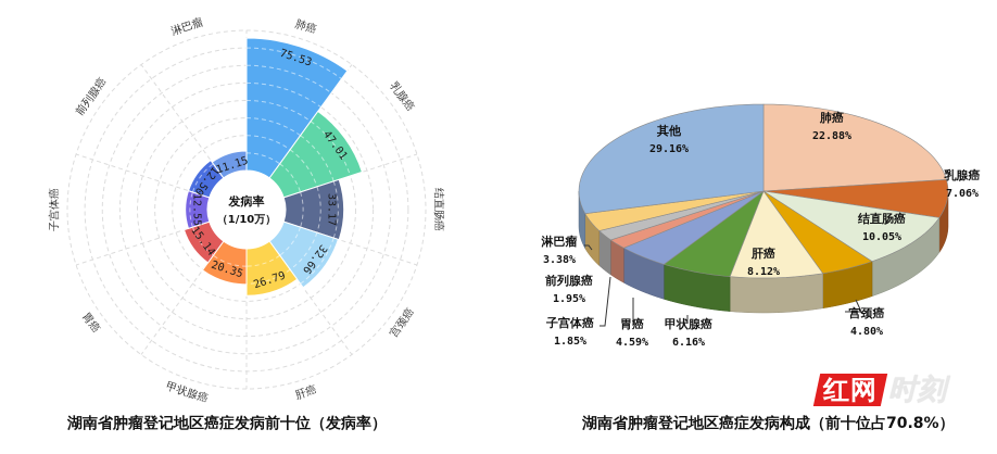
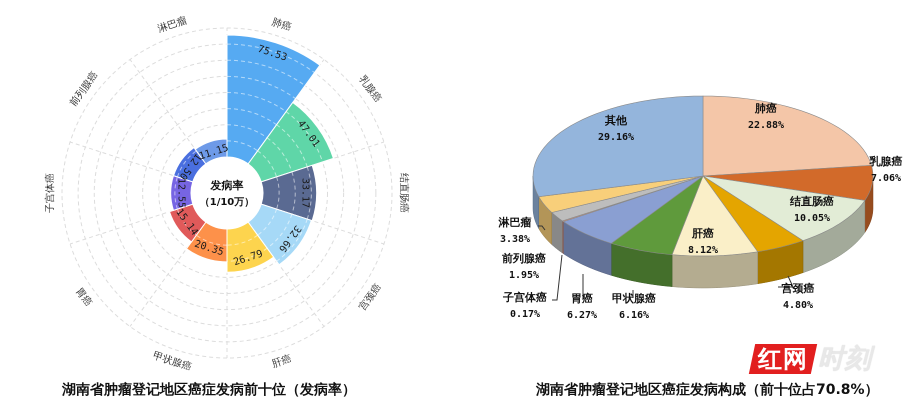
湖南省肿瘤登记地区癌症发病构成（前十位占70.8%）/胃癌: 4.59% -> 6.27%
湖南省肿瘤登记地区癌症发病构成（前十位占70.8%）/子宫体癌: 1.85% -> 0.17%
